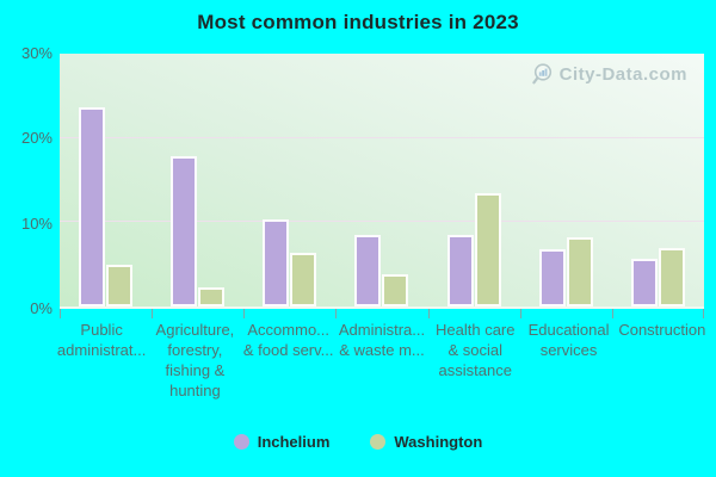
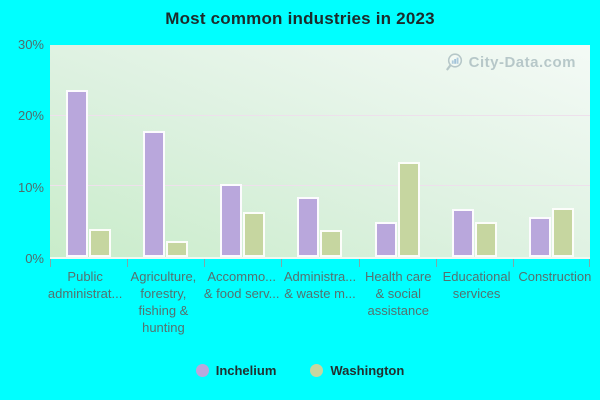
Washington/Public administrat...: 5% -> 4%
Inchelium/Health care & social assistance: 8% -> 5%
Washington/Educational services: 8% -> 5%
